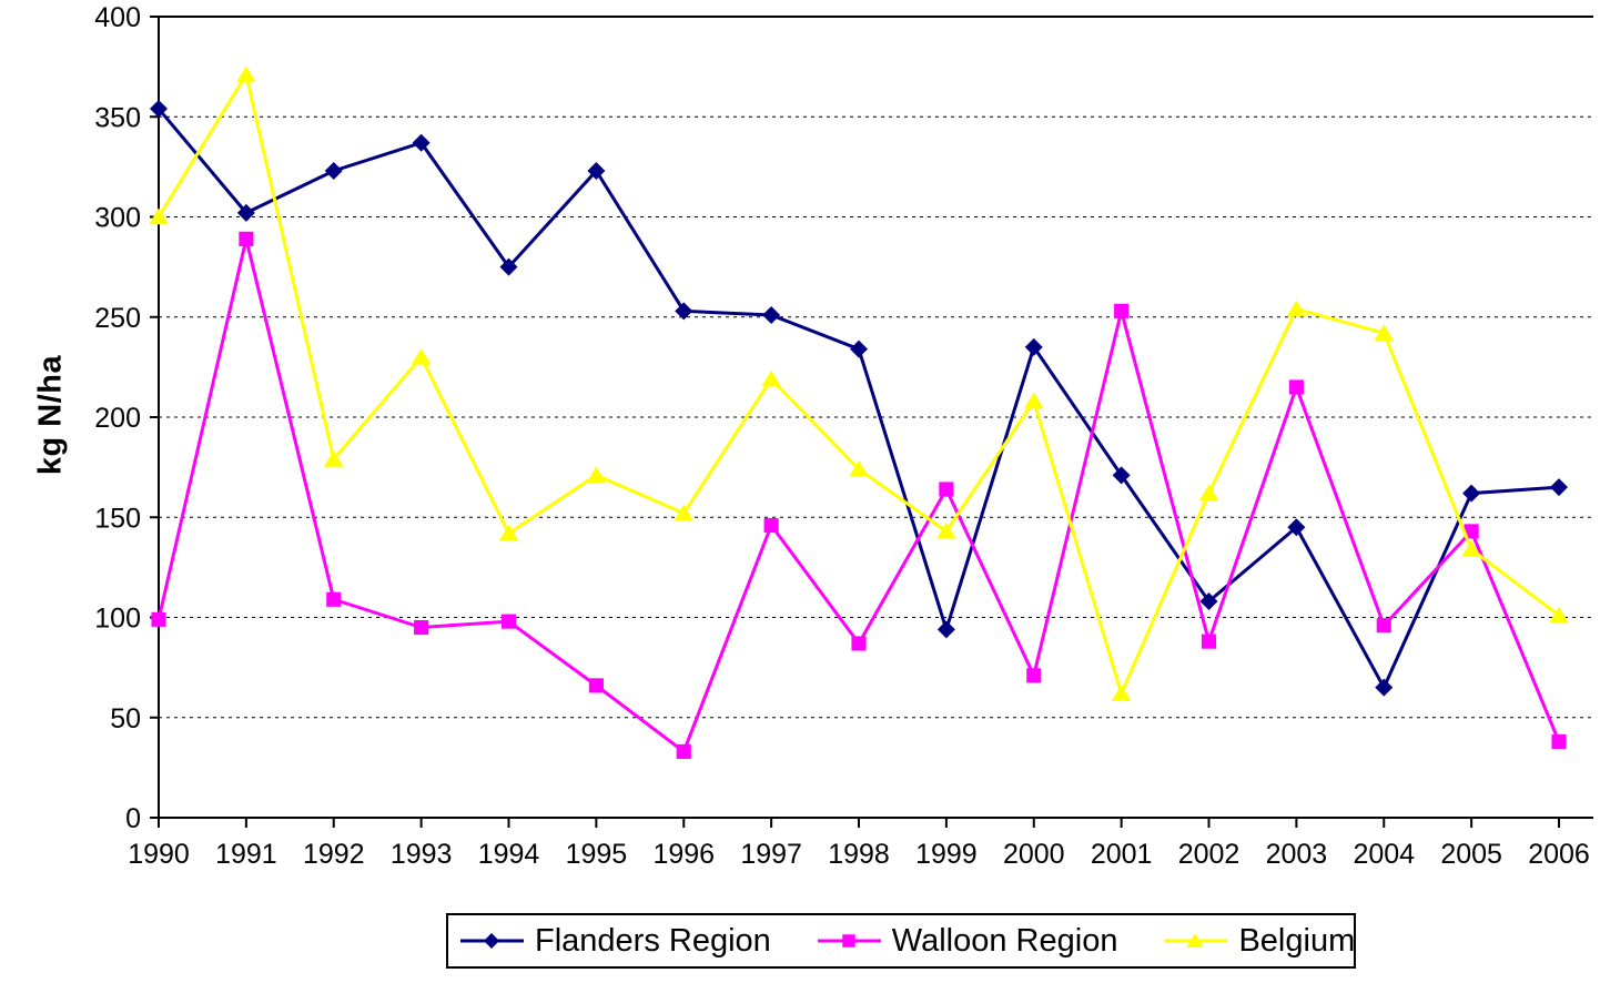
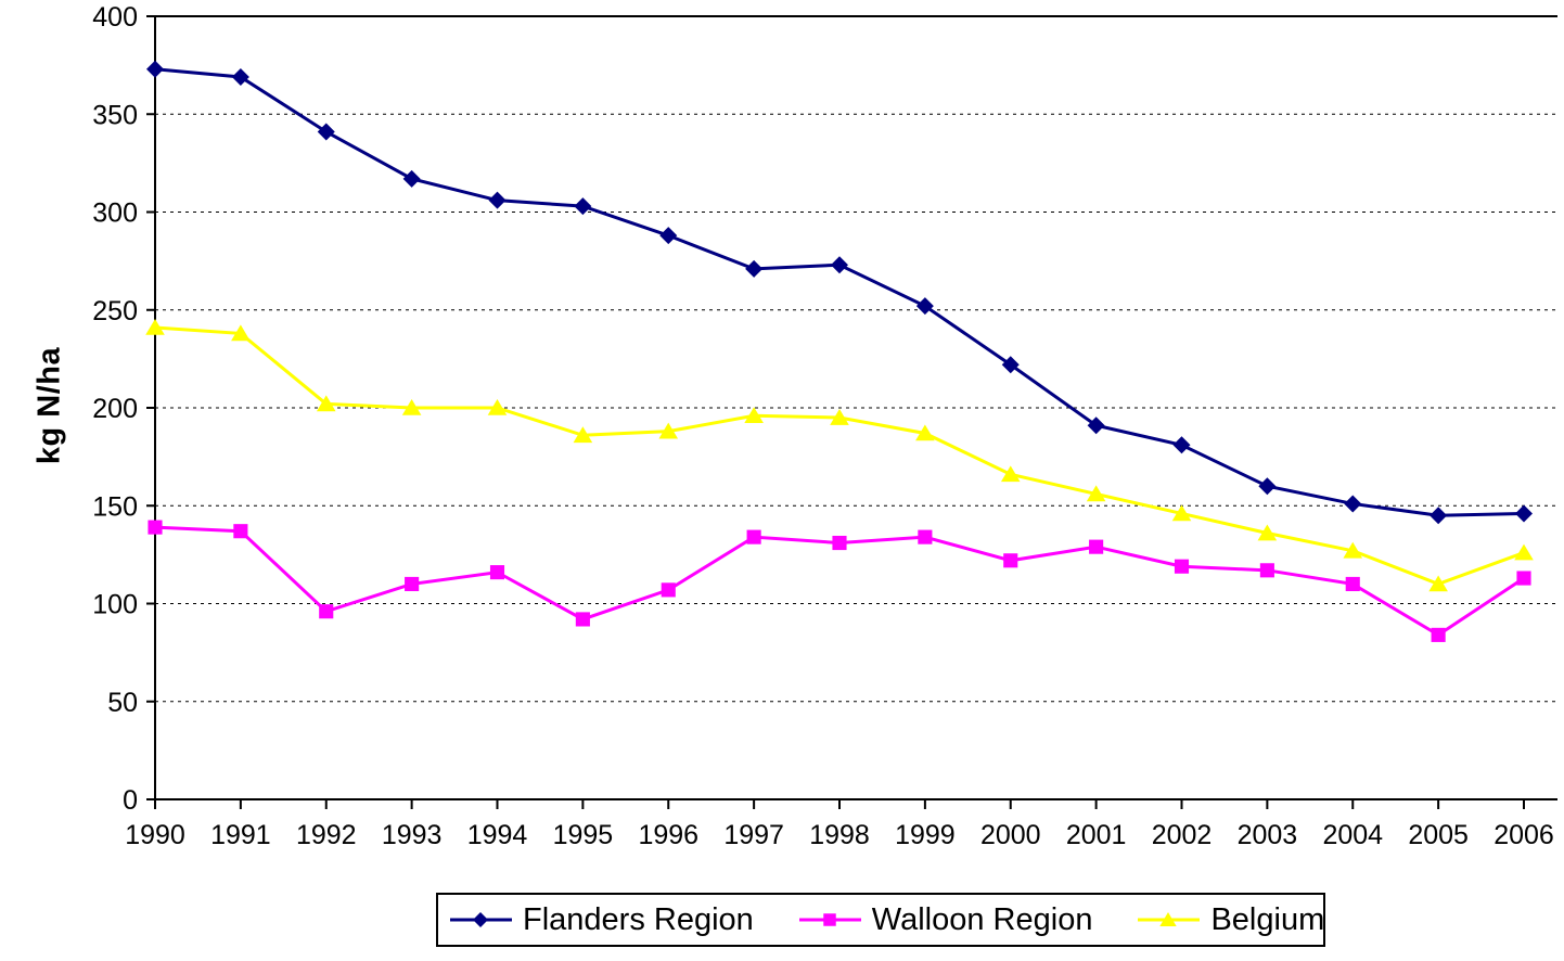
Flanders Region/1990: 354 -> 373
Walloon Region/1990: 99 -> 139
Belgium/1990: 300 -> 241
Flanders Region/1991: 302 -> 369
Walloon Region/1991: 289 -> 137
Belgium/1991: 371 -> 238
Flanders Region/1992: 323 -> 341
Walloon Region/1992: 109 -> 96
Belgium/1992: 179 -> 202
Flanders Region/1993: 337 -> 317
Walloon Region/1993: 95 -> 110
Belgium/1993: 230 -> 200
Flanders Region/1994: 275 -> 306
Walloon Region/1994: 98 -> 116
Belgium/1994: 142 -> 200
Flanders Region/1995: 323 -> 303
Walloon Region/1995: 66 -> 92
Belgium/1995: 171 -> 186
Flanders Region/1996: 253 -> 288
Walloon Region/1996: 33 -> 107
Belgium/1996: 152 -> 188
Flanders Region/1997: 251 -> 271
Walloon Region/1997: 146 -> 134
Belgium/1997: 219 -> 196
Flanders Region/1998: 234 -> 273
Walloon Region/1998: 87 -> 131
Belgium/1998: 174 -> 195
Flanders Region/1999: 94 -> 252
Walloon Region/1999: 164 -> 134
Belgium/1999: 143 -> 187
Flanders Region/2000: 235 -> 222
Walloon Region/2000: 71 -> 122
Belgium/2000: 208 -> 166
Flanders Region/2001: 171 -> 191
Walloon Region/2001: 253 -> 129
Belgium/2001: 62 -> 156
Flanders Region/2002: 108 -> 181
Walloon Region/2002: 88 -> 119
Belgium/2002: 162 -> 146
Flanders Region/2003: 145 -> 160
Walloon Region/2003: 215 -> 117
Belgium/2003: 254 -> 136
Flanders Region/2004: 65 -> 151
Walloon Region/2004: 96 -> 110
Belgium/2004: 242 -> 127
Flanders Region/2005: 162 -> 145
Walloon Region/2005: 143 -> 84
Belgium/2005: 134 -> 110
Flanders Region/2006: 165 -> 146
Walloon Region/2006: 38 -> 113
Belgium/2006: 101 -> 126
